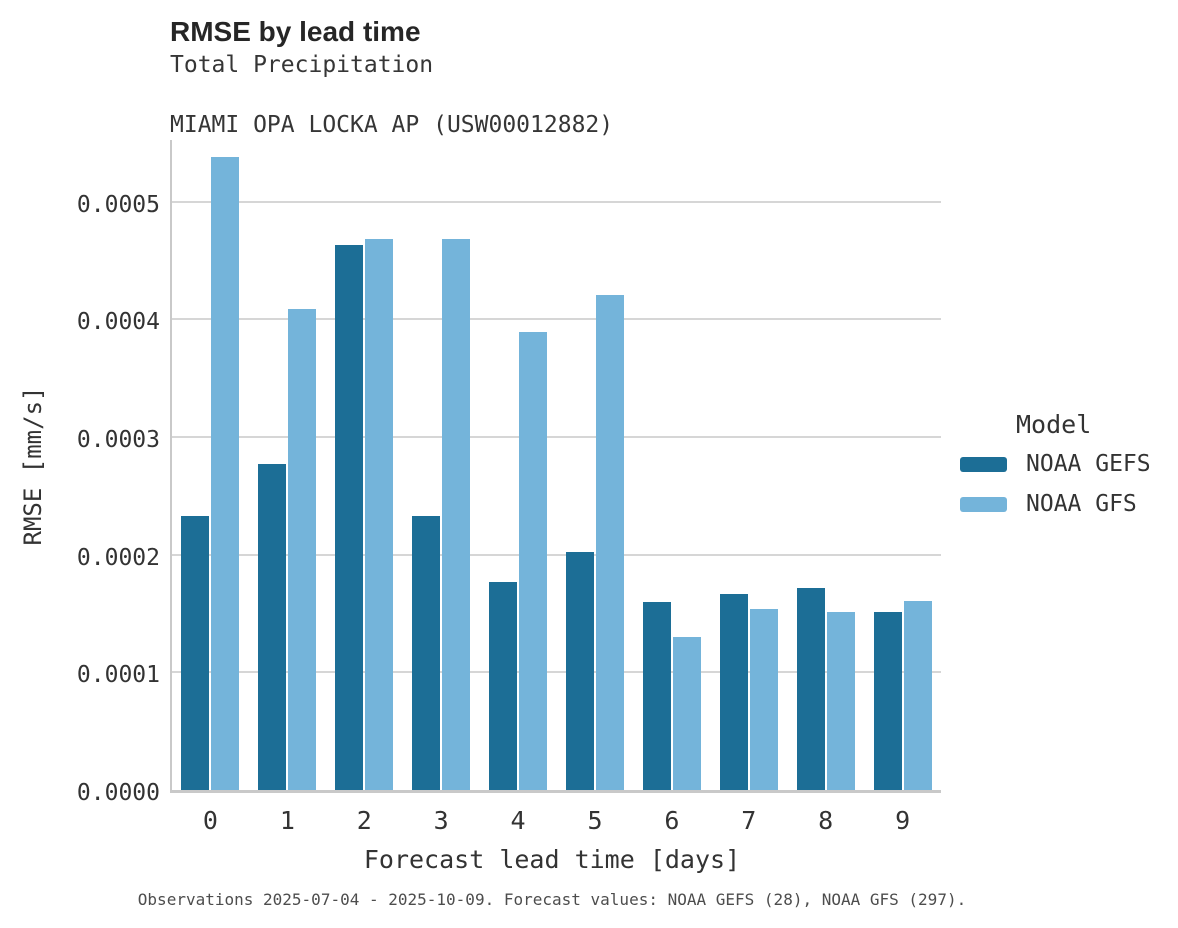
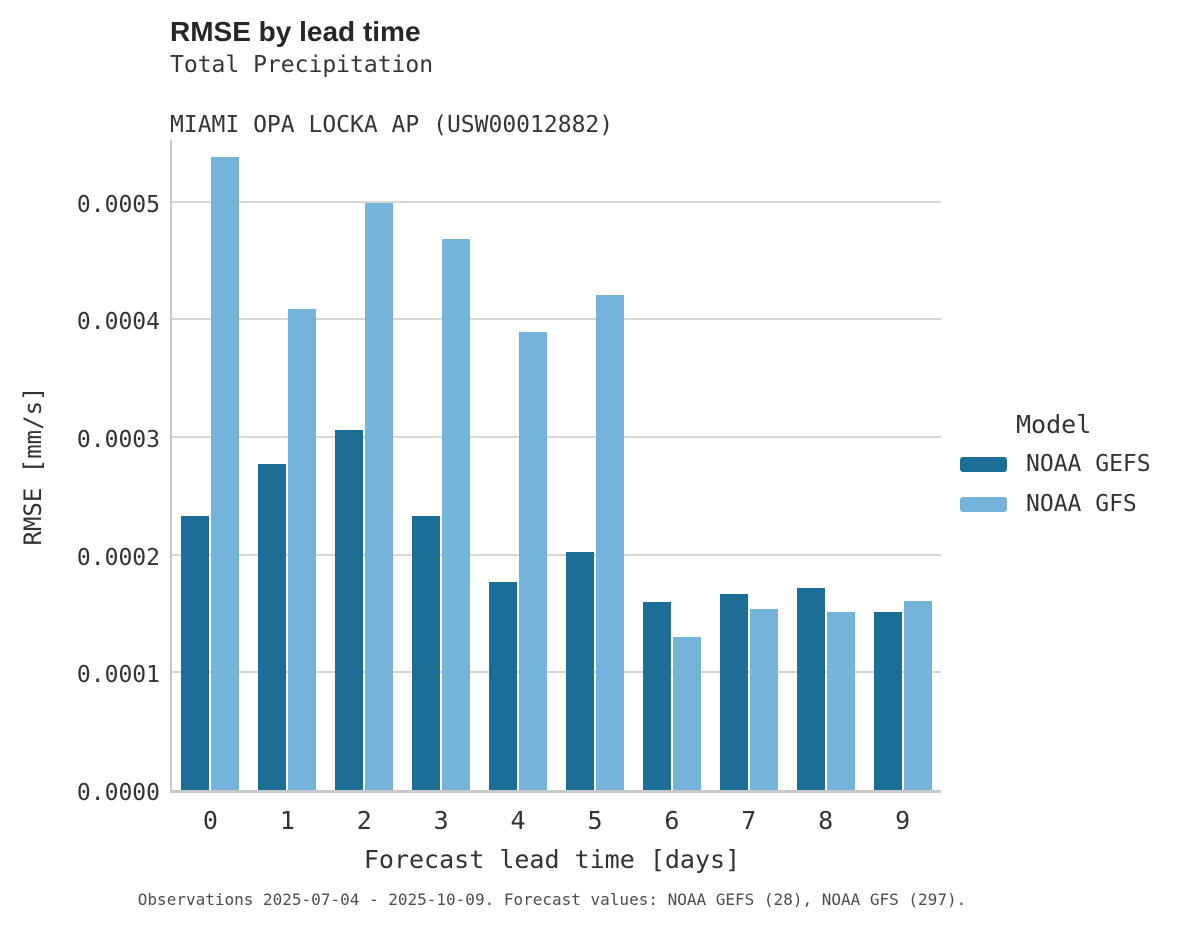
NOAA GEFS/2: 0.000463 -> 0.000306
NOAA GFS/2: 0.000468 -> 0.000499
